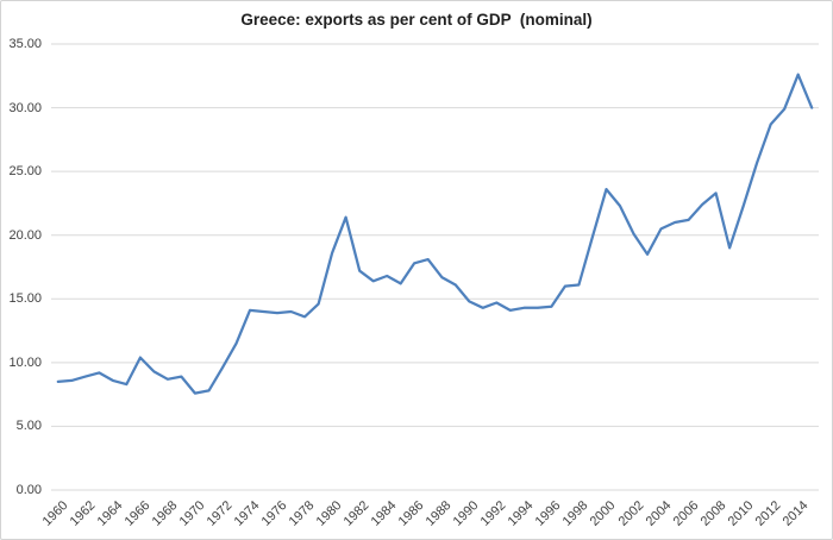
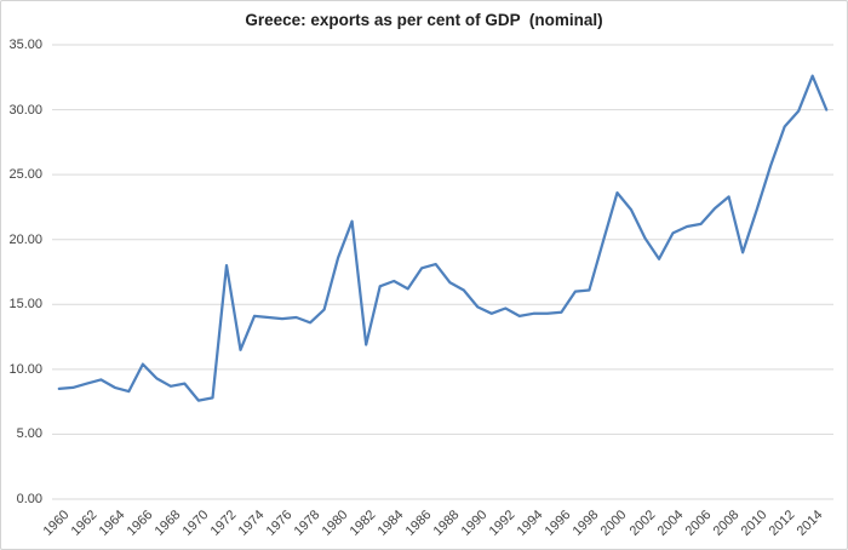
1972: 9.6 -> 18.0
1982: 17.2 -> 11.9
